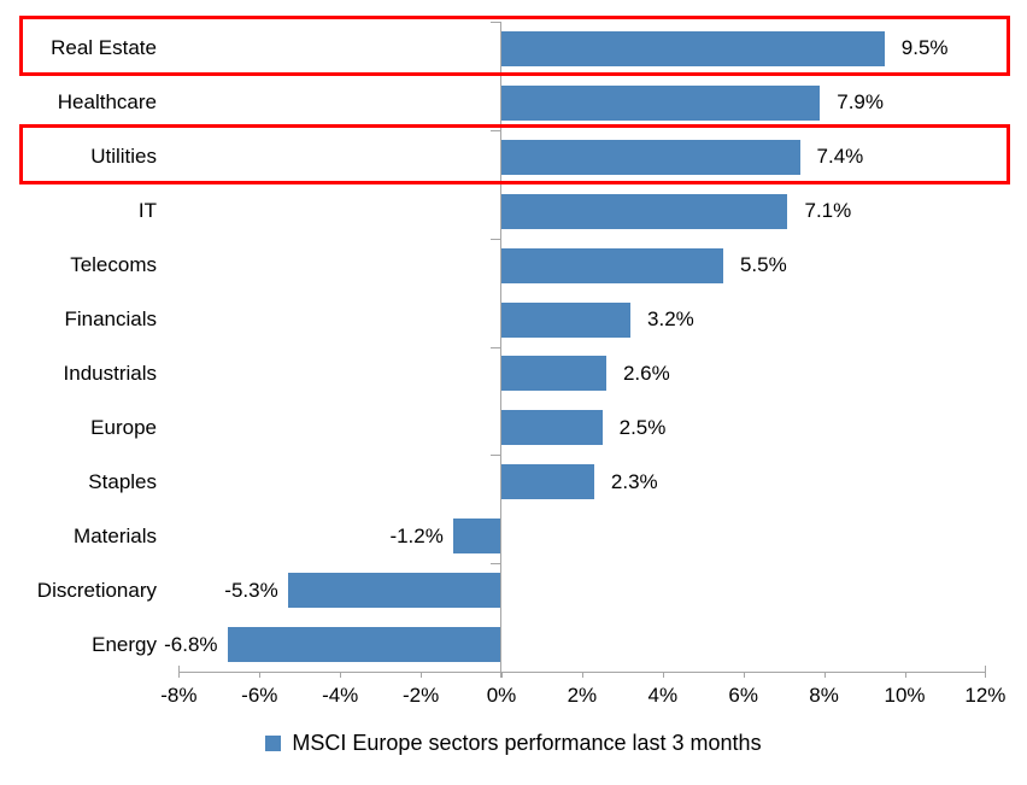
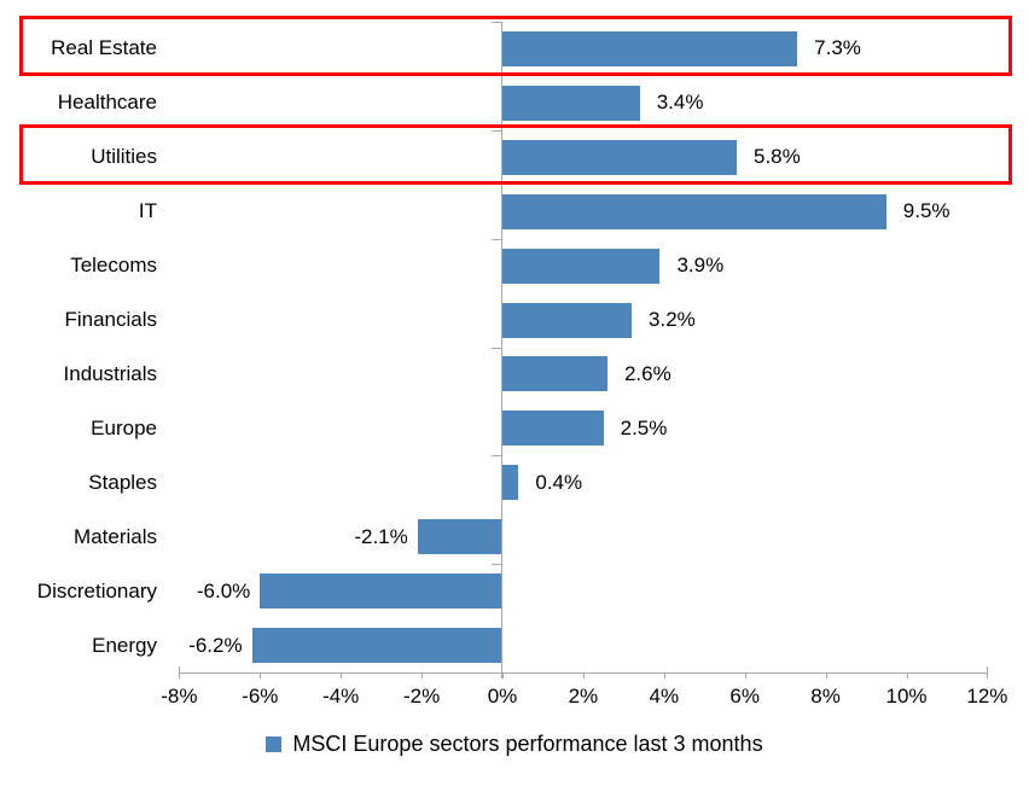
Real Estate: 9.5% -> 7.3%
Healthcare: 7.9% -> 3.4%
Utilities: 7.4% -> 5.8%
IT: 7.1% -> 9.5%
Telecoms: 5.5% -> 3.9%
Staples: 2.3% -> 0.4%
Materials: -1.2% -> -2.1%
Discretionary: -5.3% -> -6.0%
Energy: -6.8% -> -6.2%
